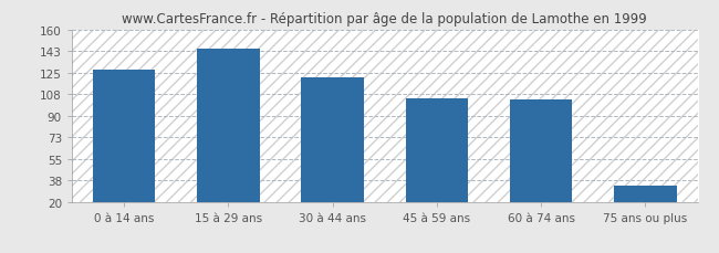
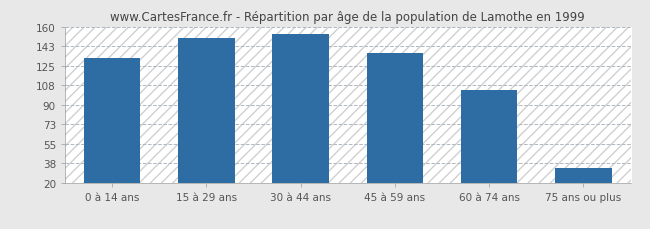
0 à 14 ans: 127 -> 132
15 à 29 ans: 144 -> 150
30 à 44 ans: 121 -> 153
45 à 59 ans: 104 -> 136
